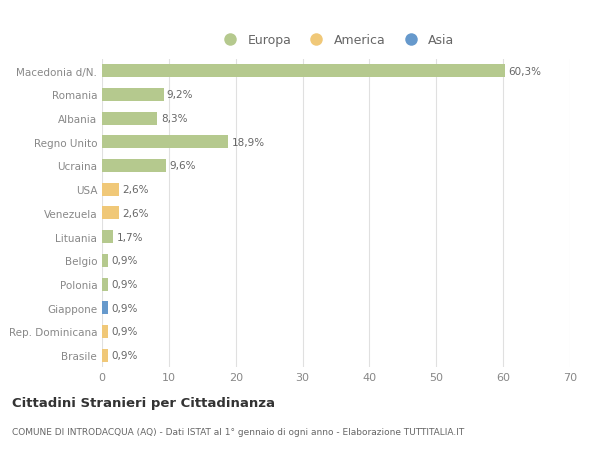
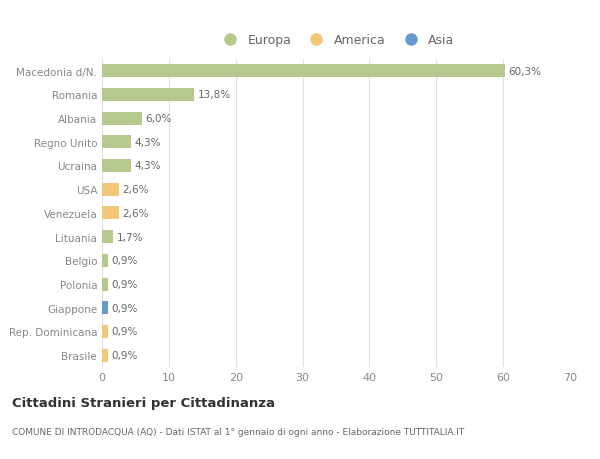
Romania: 9,2% -> 13,8%
Albania: 8,3% -> 6,0%
Regno Unito: 18,9% -> 4,3%
Ucraina: 9,6% -> 4,3%
